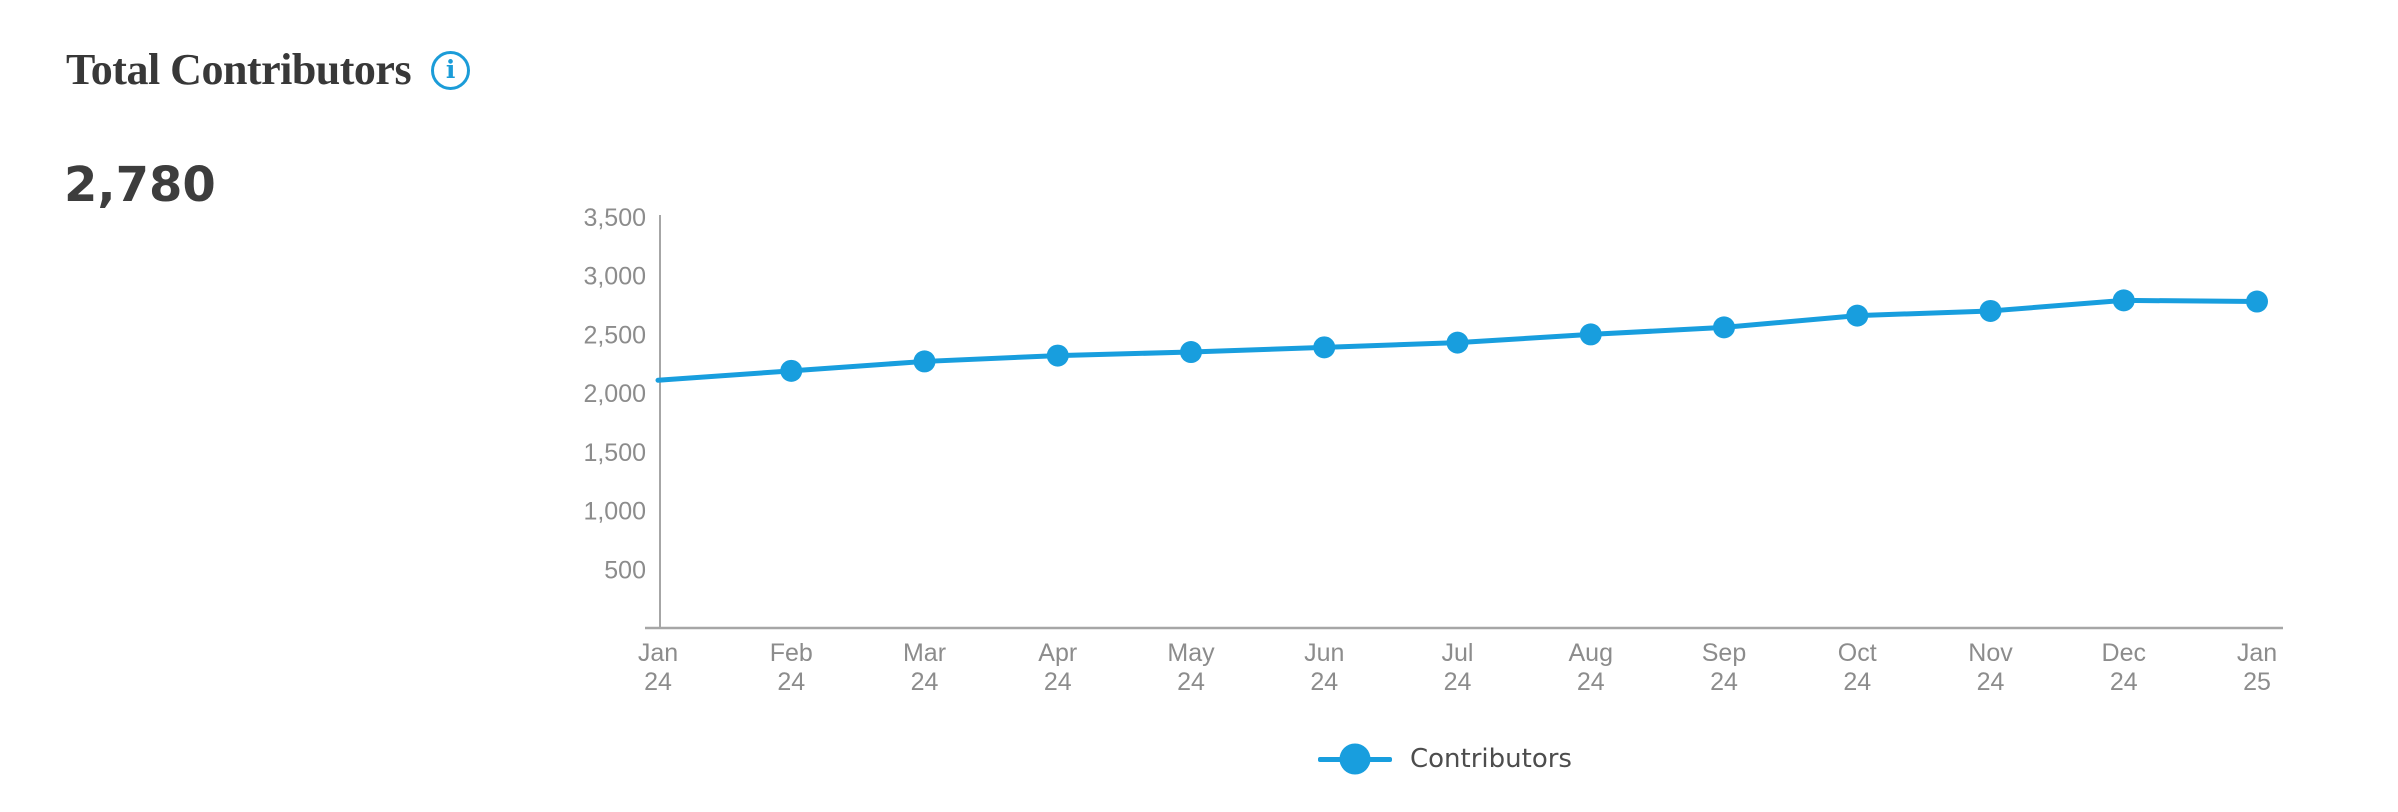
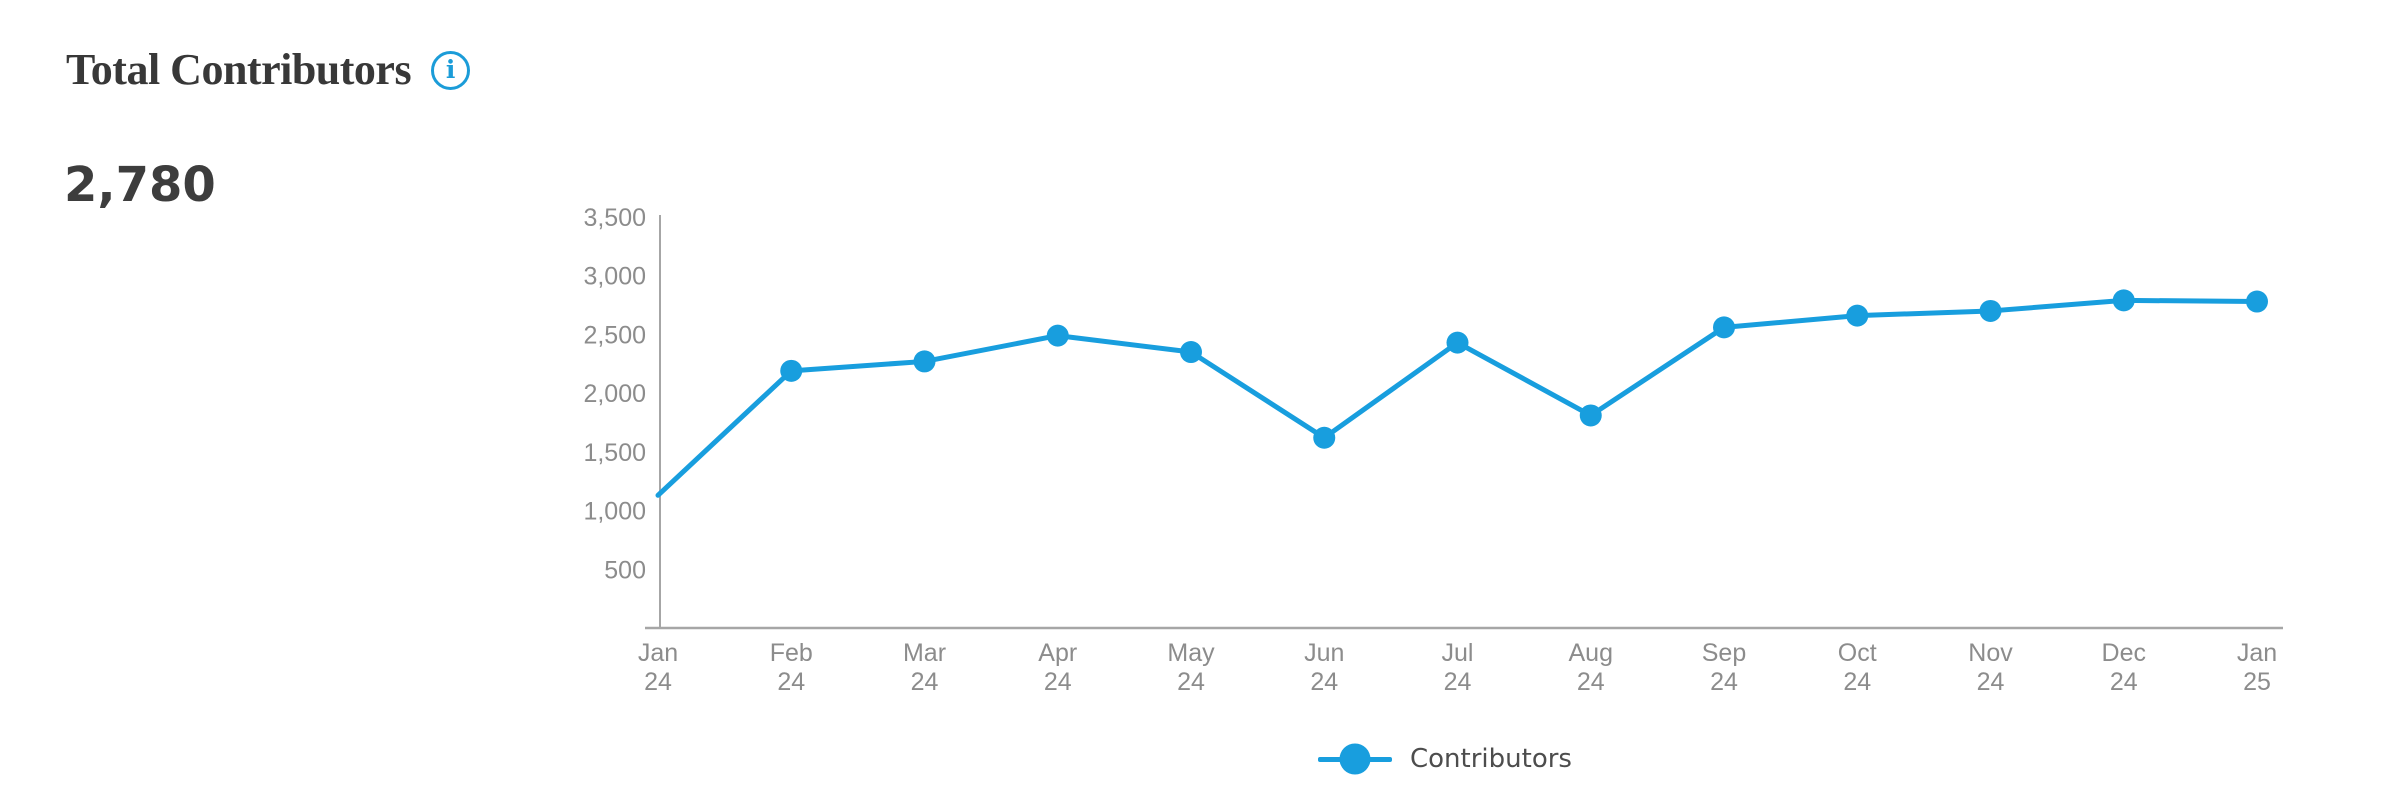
Jan 24: 2110 -> 1130
Apr 24: 2320 -> 2490
Jun 24: 2390 -> 1620
Aug 24: 2500 -> 1810
